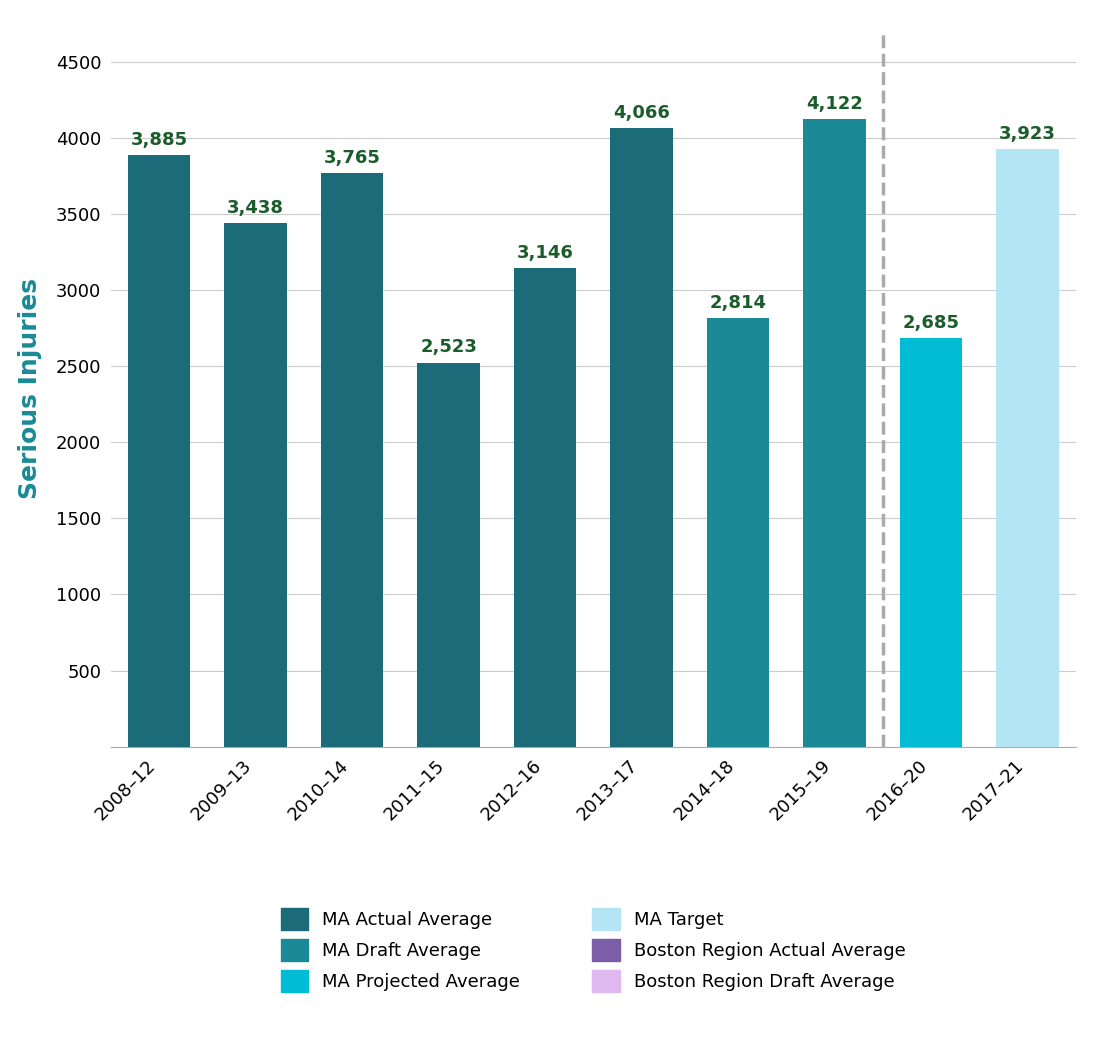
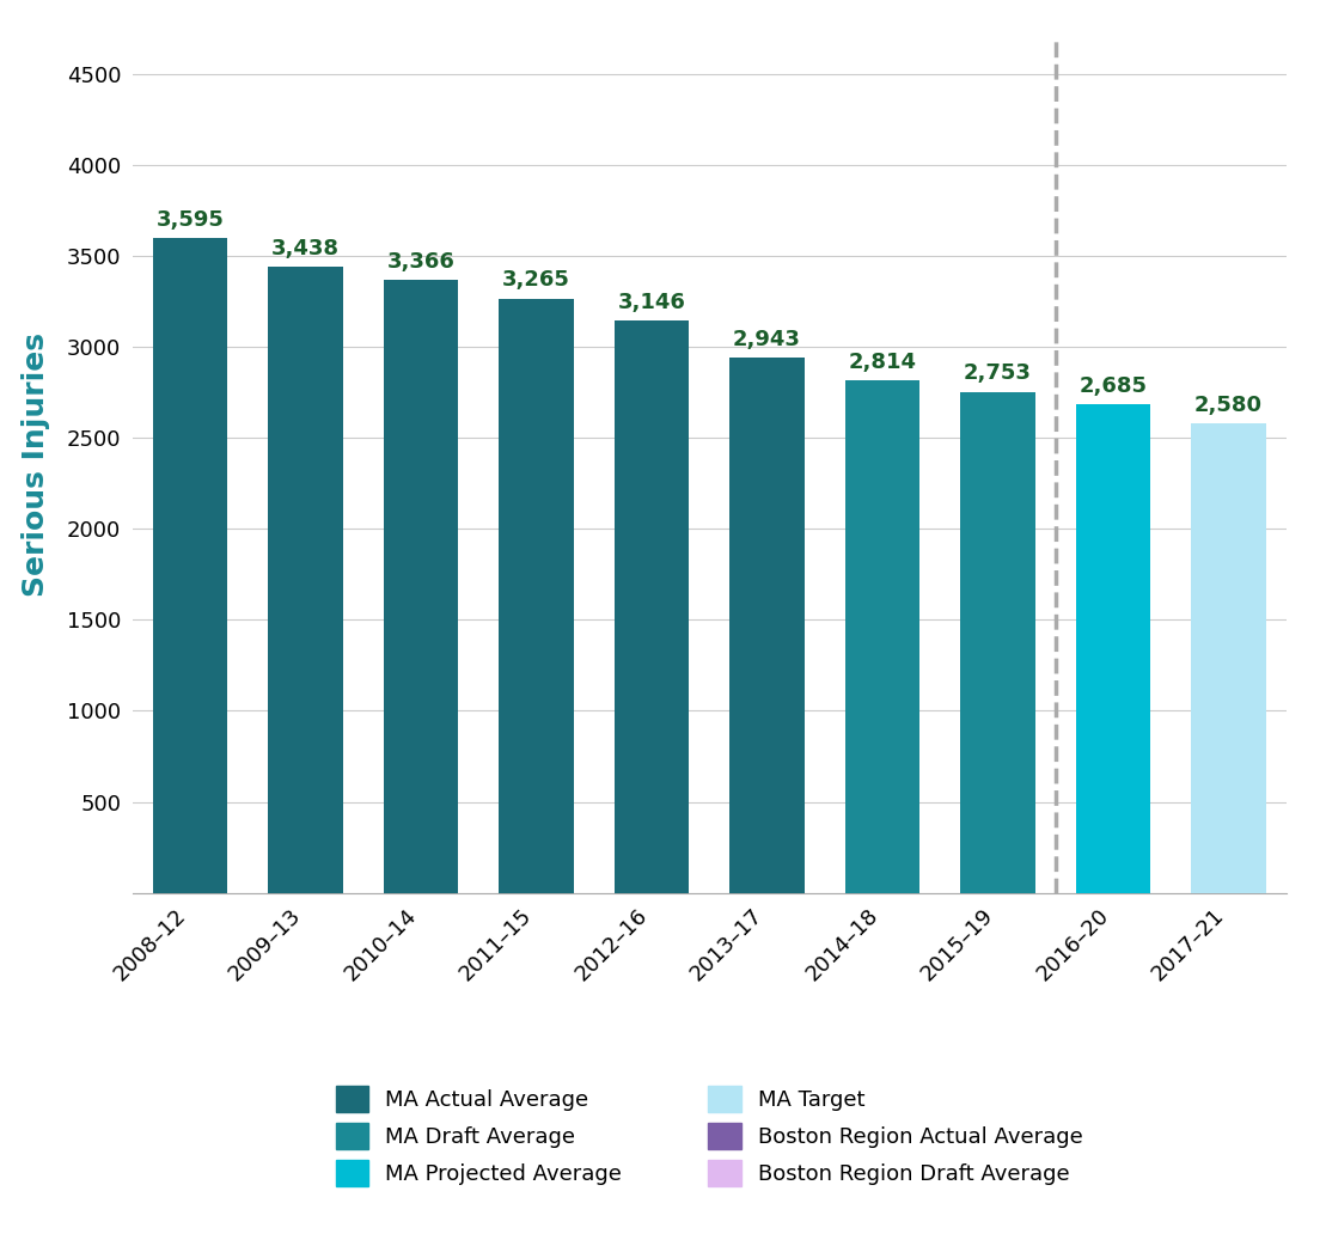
2008–12: 3,885 -> 3,595
2010–14: 3,765 -> 3,366
2011–15: 2,523 -> 3,265
2013–17: 4,066 -> 2,943
2015–19: 4,122 -> 2,753
2017–21: 3,923 -> 2,580
